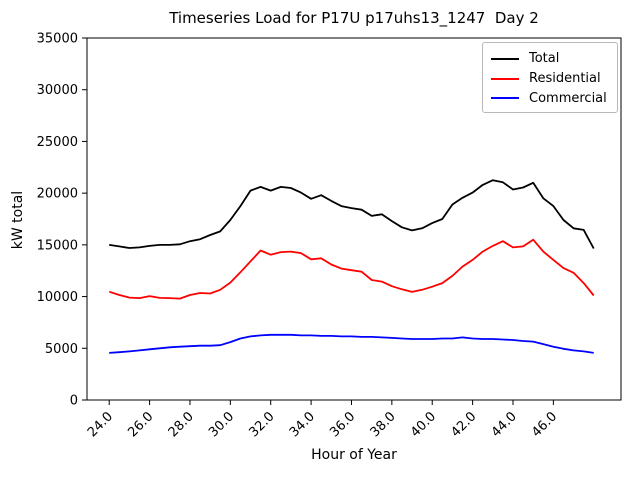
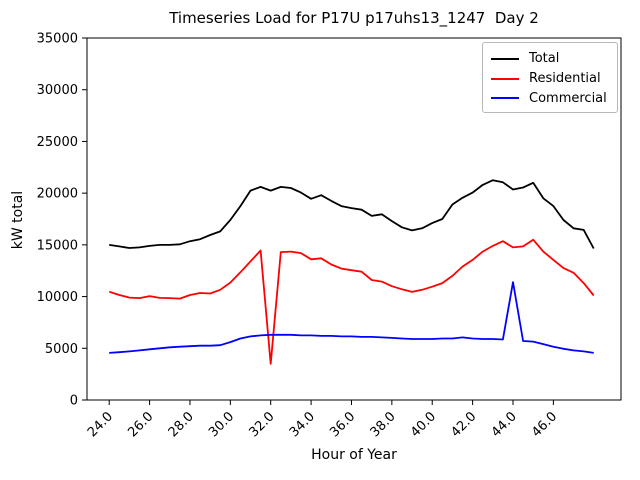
Residential/32.0: 14000 -> 3500
Commercial/44.0: 5800 -> 11400
